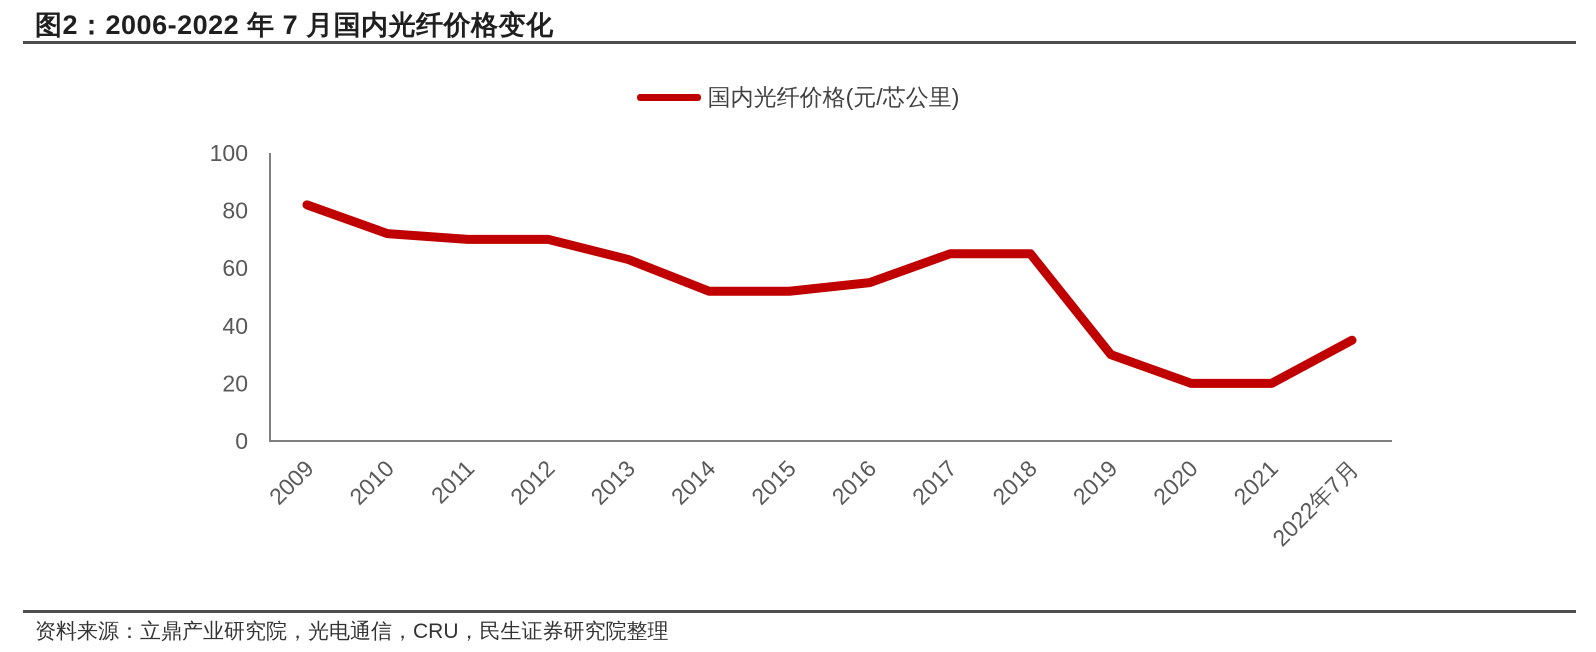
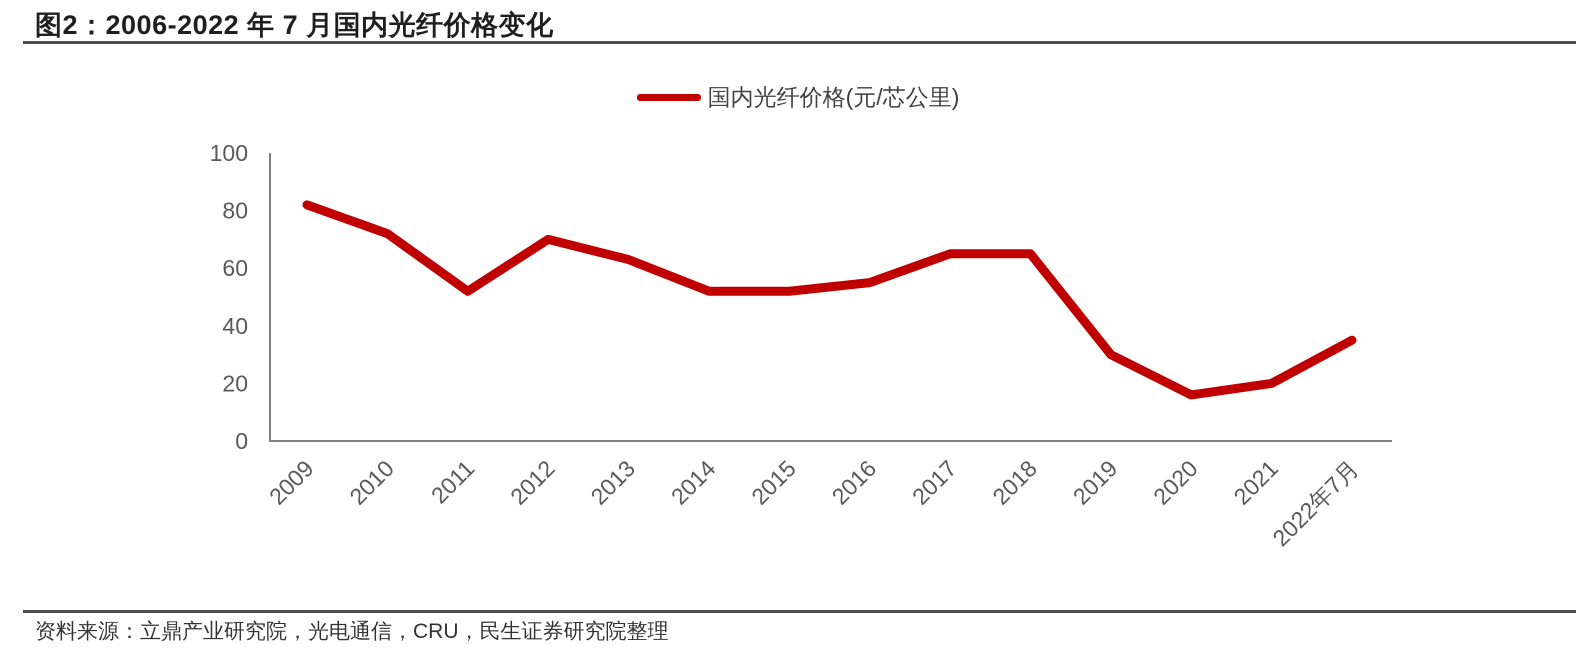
2011: 70 -> 52
2020: 20 -> 16
